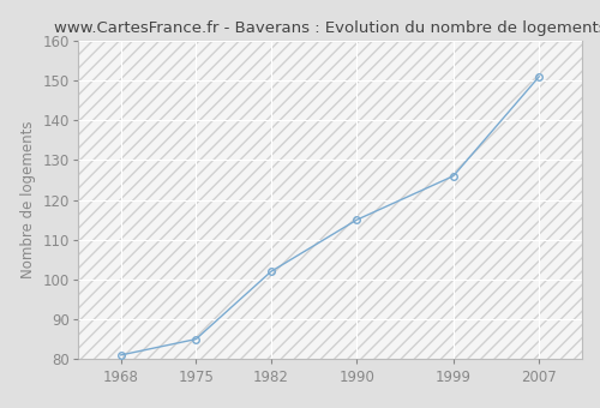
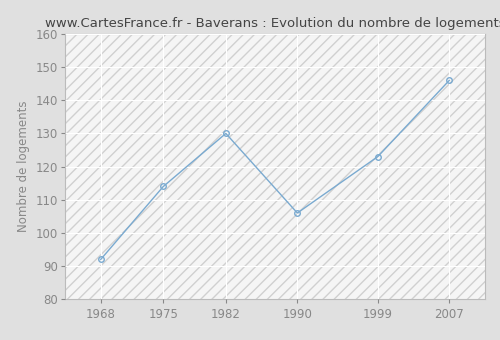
1968: 81 -> 92
1975: 85 -> 114
1982: 102 -> 130
1990: 115 -> 106
1999: 126 -> 123
2007: 151 -> 146
